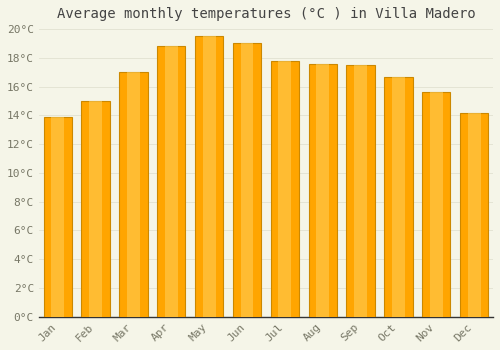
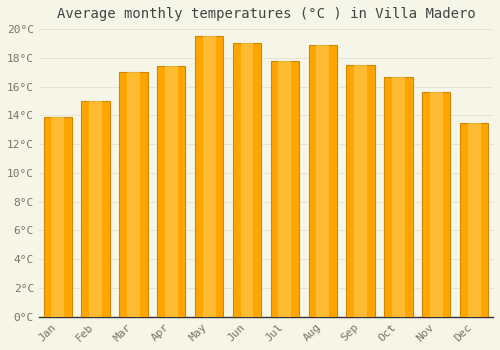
Apr: 18.8°C -> 17.4°C
Aug: 17.6°C -> 18.9°C
Dec: 14.2°C -> 13.5°C
